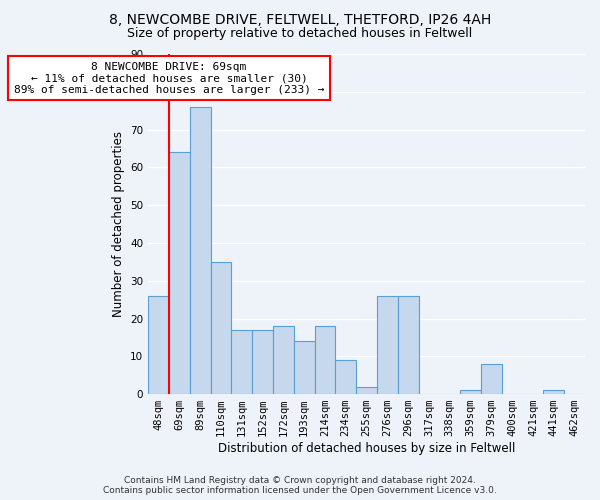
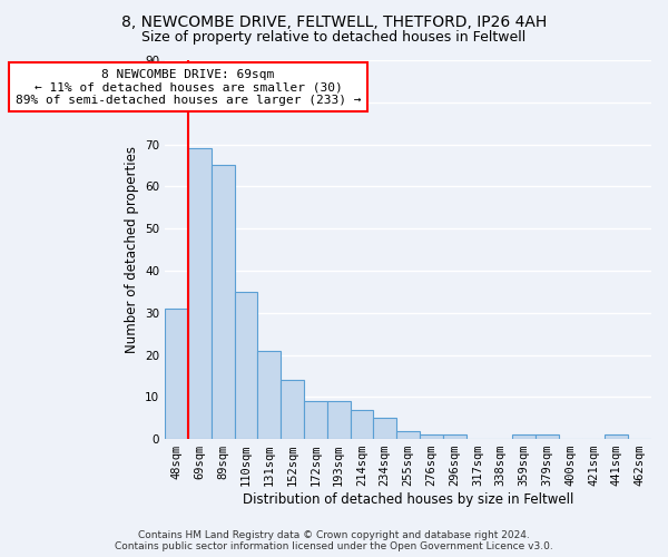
48sqm: 26 -> 31
69sqm: 64 -> 69
89sqm: 76 -> 65
131sqm: 17 -> 21
152sqm: 17 -> 14
172sqm: 18 -> 9
193sqm: 14 -> 9
214sqm: 18 -> 7
234sqm: 9 -> 5
276sqm: 26 -> 1
296sqm: 26 -> 1
379sqm: 8 -> 1
